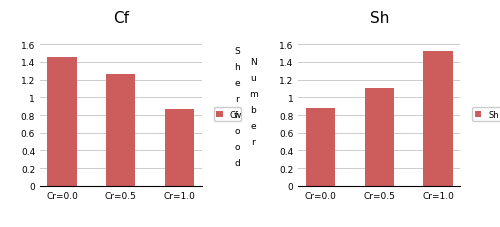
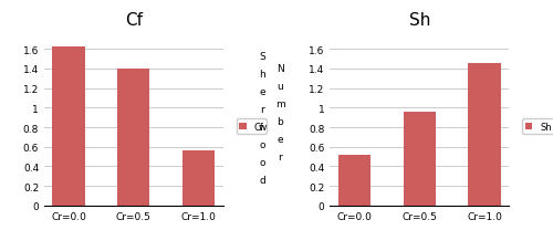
Cf/Cr=0.0: 1.45 -> 1.62
Cf/Cr=0.5: 1.26 -> 1.40
Cf/Cr=1.0: 0.87 -> 0.56
Sh/Cr=0.0: 0.88 -> 0.52
Sh/Cr=0.5: 1.10 -> 0.96
Sh/Cr=1.0: 1.52 -> 1.46
